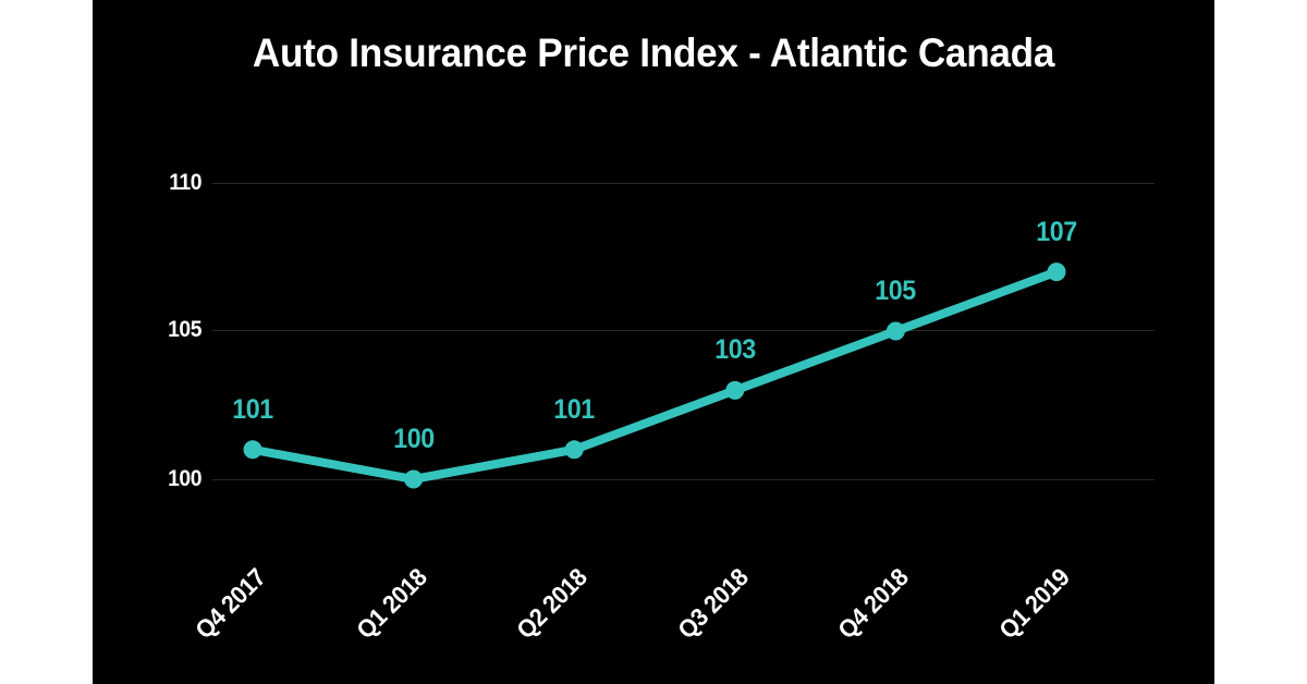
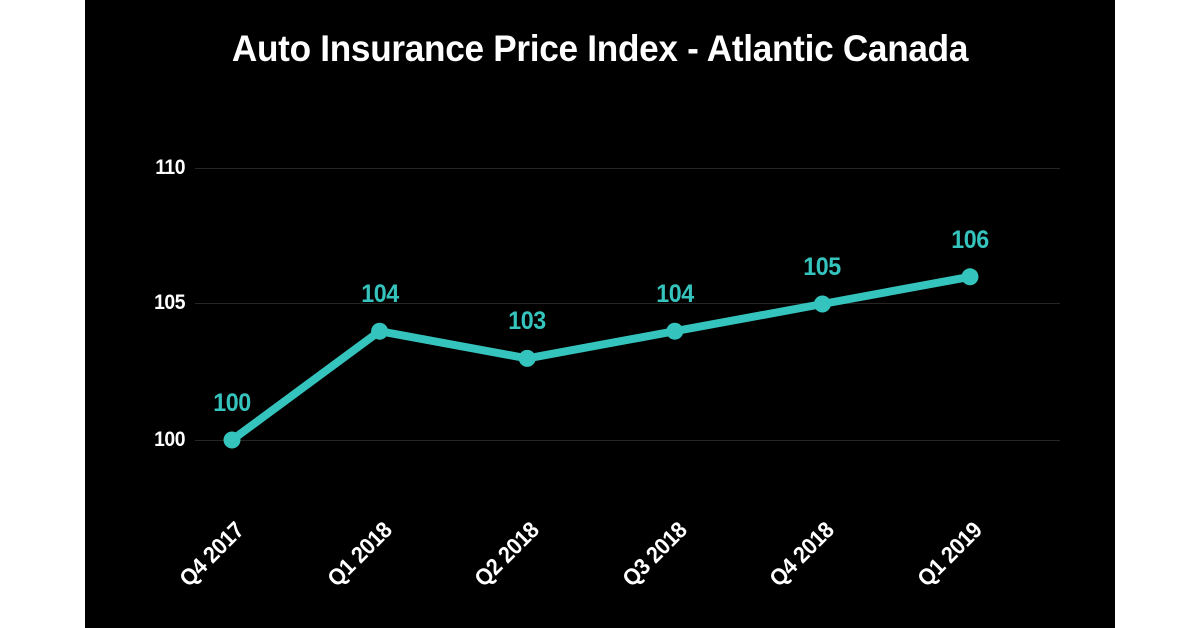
Q4 2017: 101 -> 100
Q1 2018: 100 -> 104
Q2 2018: 101 -> 103
Q3 2018: 103 -> 104
Q1 2019: 107 -> 106
